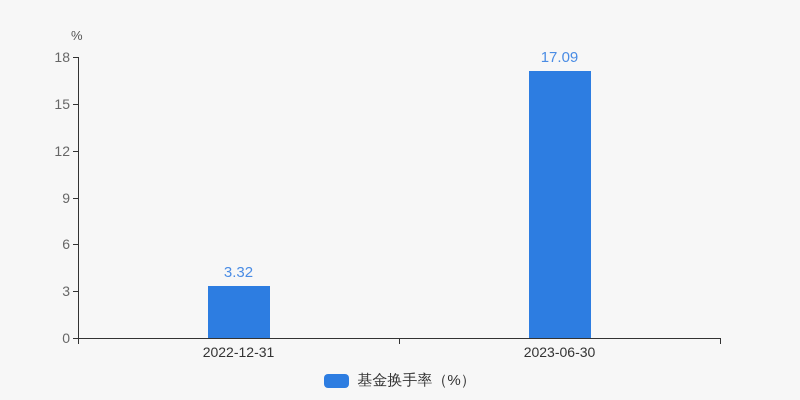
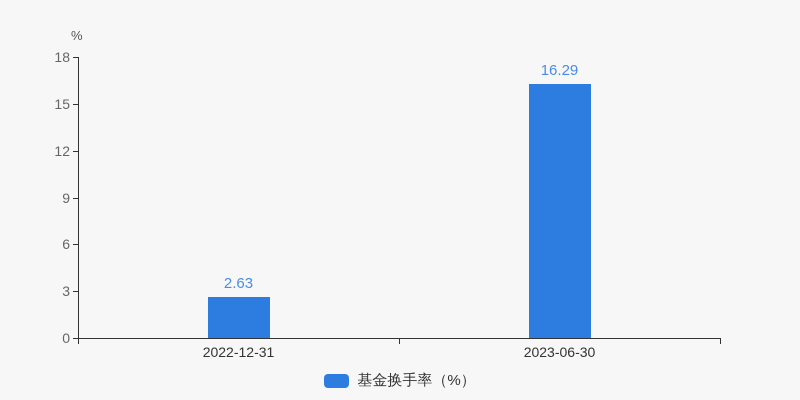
2022-12-31: 3.32 -> 2.63
2023-06-30: 17.09 -> 16.29
